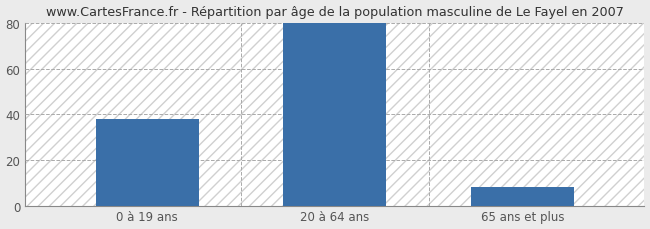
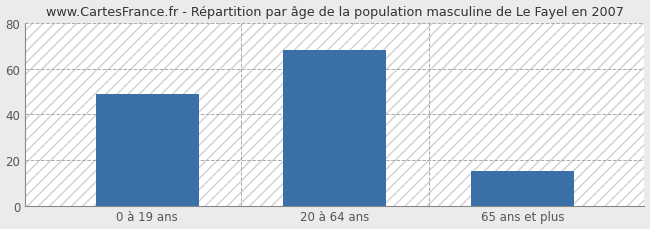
0 à 19 ans: 38 -> 49
20 à 64 ans: 80 -> 68
65 ans et plus: 8 -> 15
